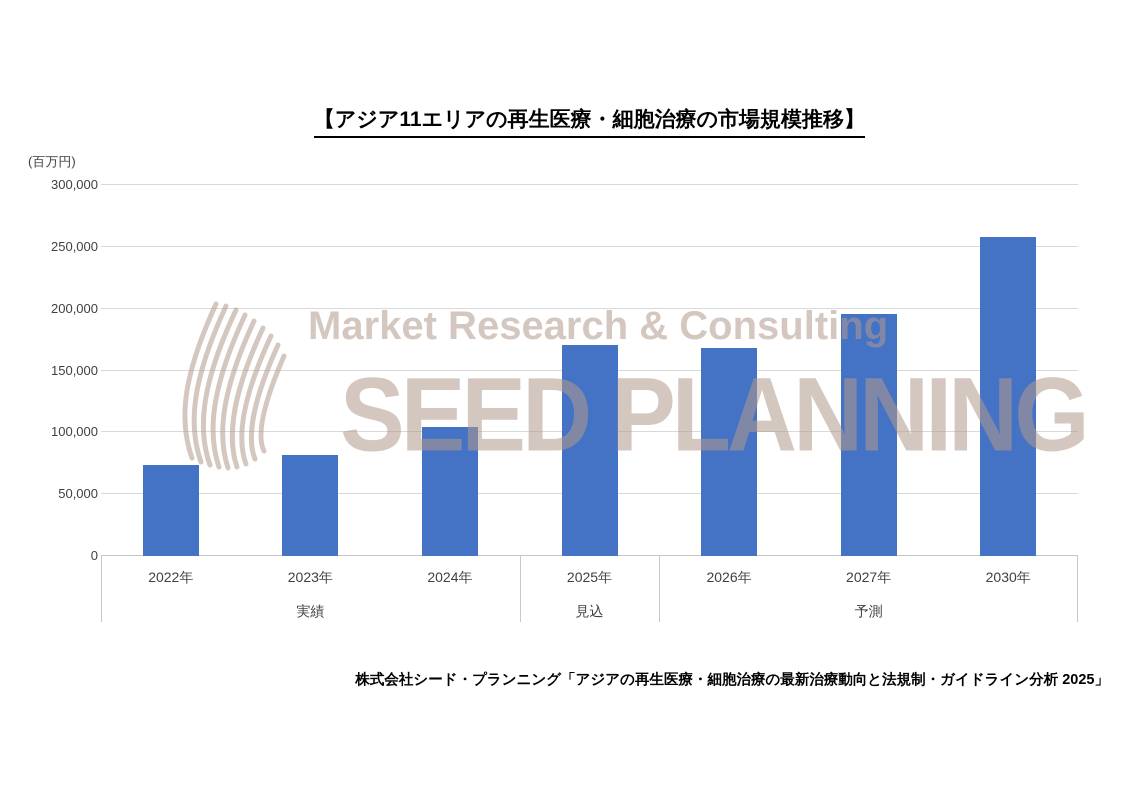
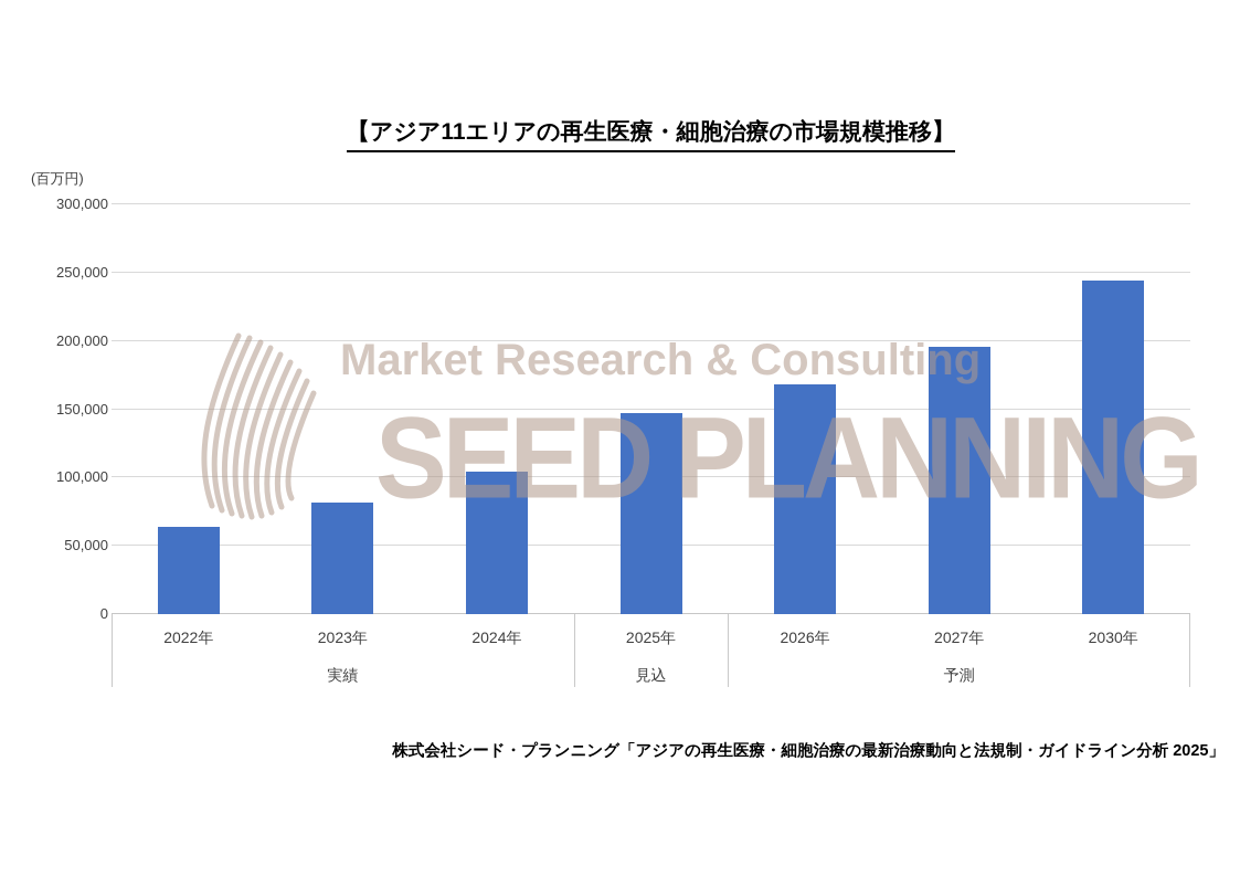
2022年: 74000 -> 64000
2025年: 171000 -> 147000
2030年: 258000 -> 244000
